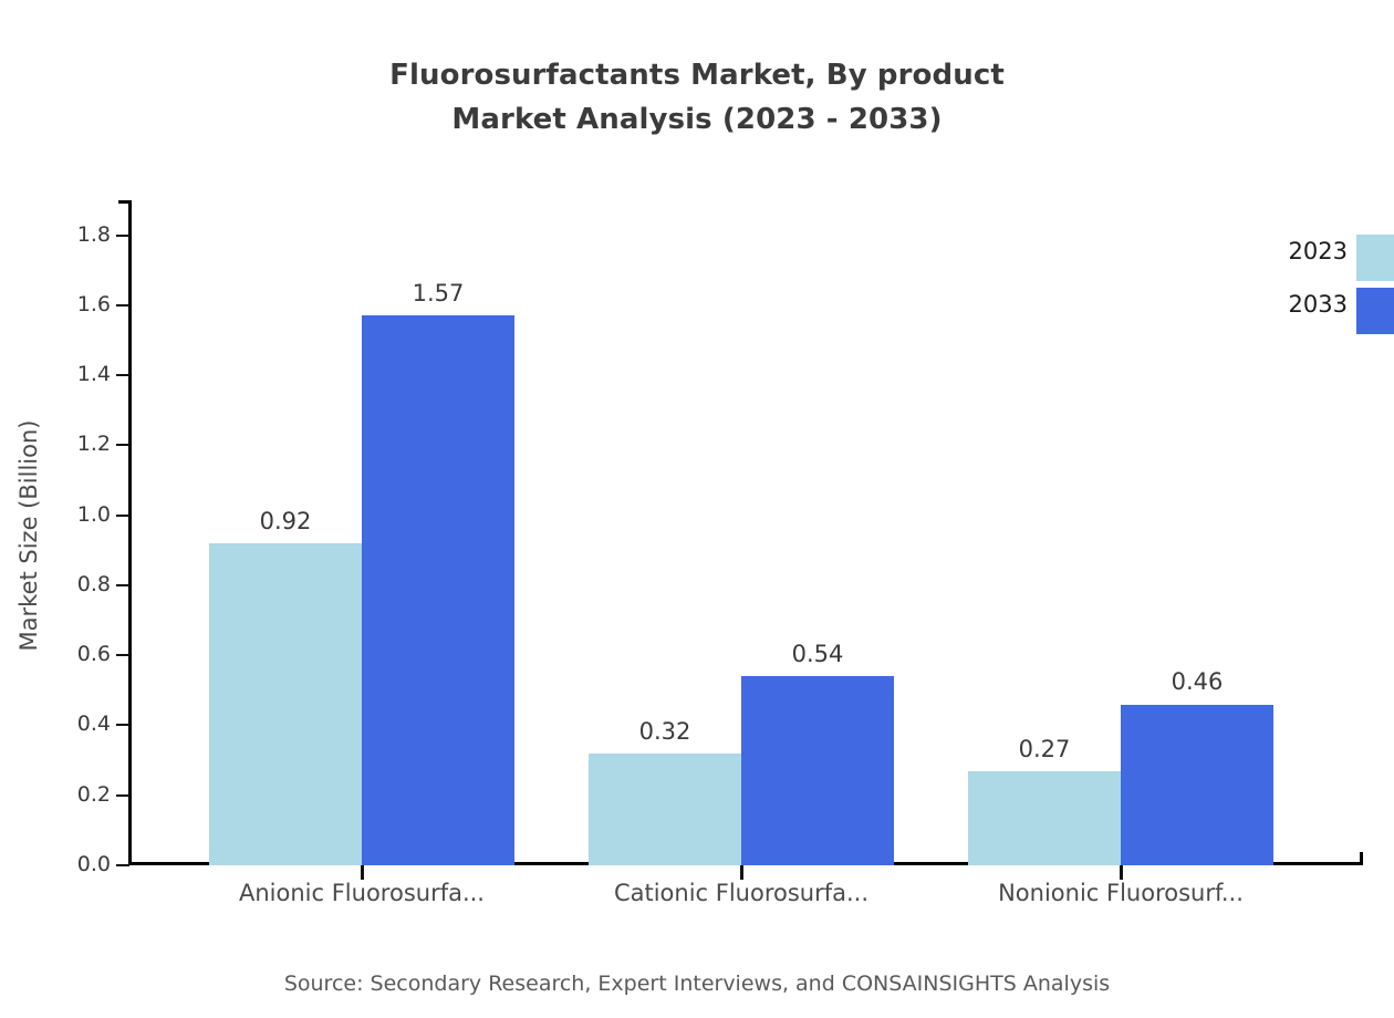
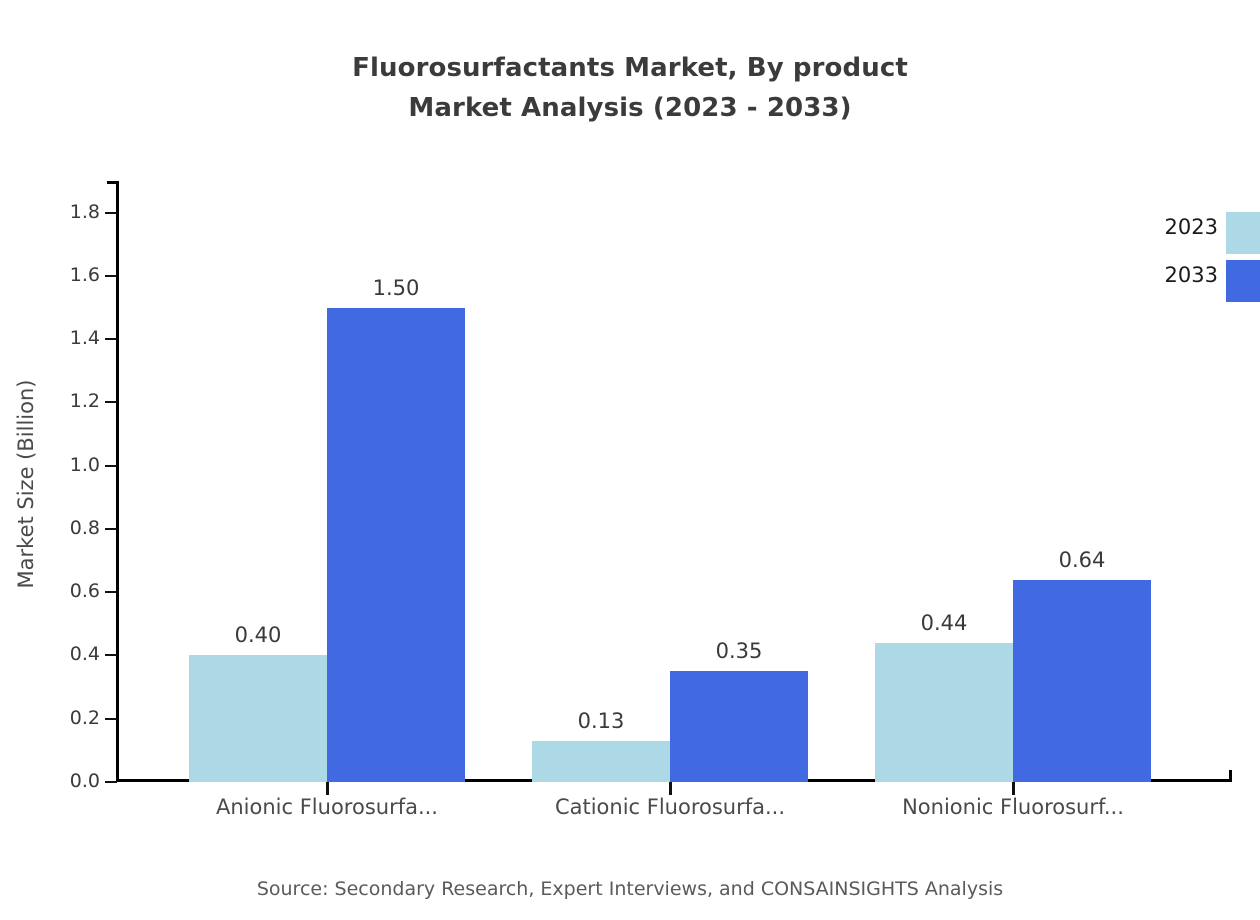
2023/Anionic Fluorosurfa...: 0.92 -> 0.40
2033/Anionic Fluorosurfa...: 1.57 -> 1.50
2023/Cationic Fluorosurfa...: 0.32 -> 0.13
2033/Cationic Fluorosurfa...: 0.54 -> 0.35
2023/Nonionic Fluorosurf...: 0.27 -> 0.44
2033/Nonionic Fluorosurf...: 0.46 -> 0.64
